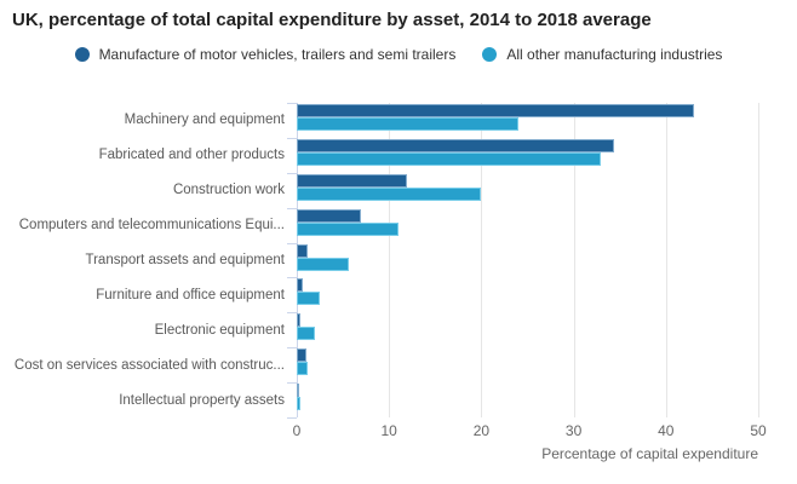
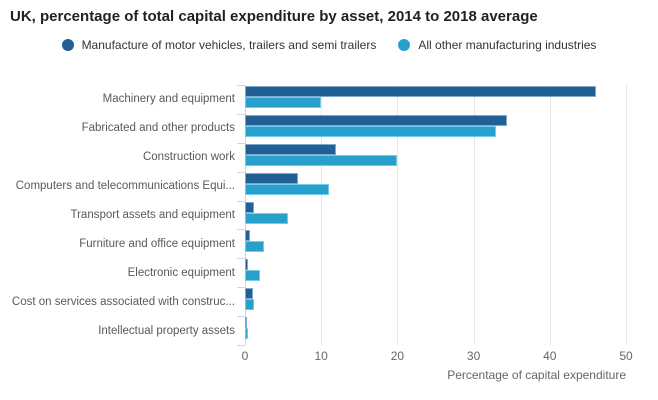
Manufacture of motor vehicles, trailers and semi trailers/Machinery and equipment: 43 -> 46
All other manufacturing industries/Machinery and equipment: 24 -> 10
